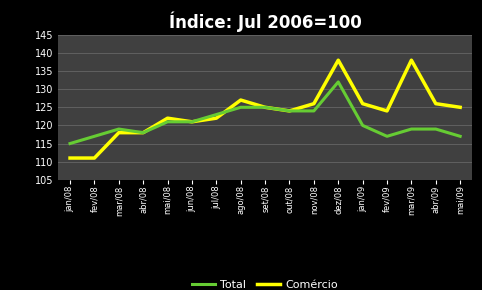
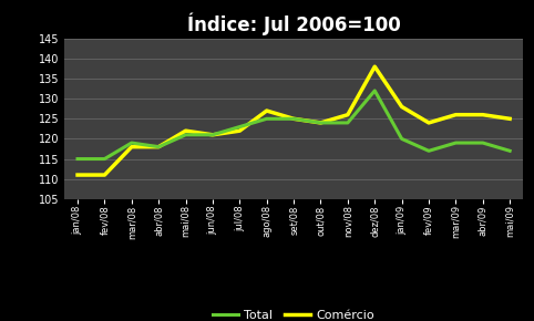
Total/fev/08: 117 -> 115
Comércio/jan/09: 126 -> 128
Comércio/mar/09: 138 -> 126
